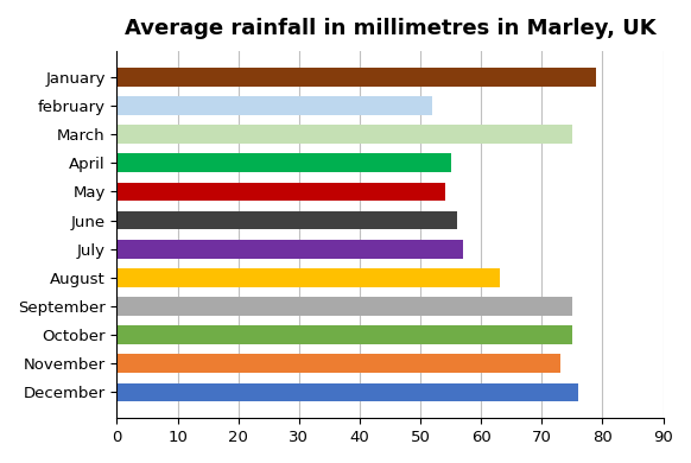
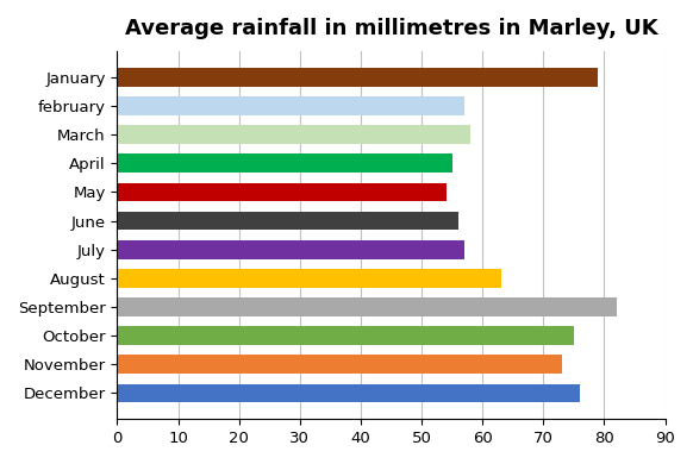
february: 52 -> 57
March: 75 -> 58
September: 75 -> 82
